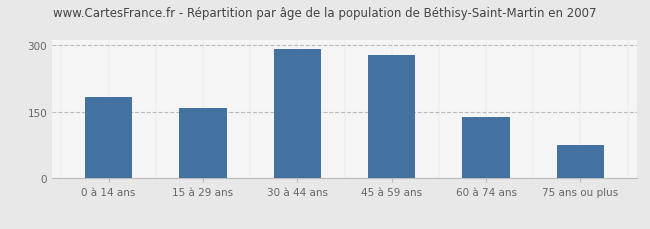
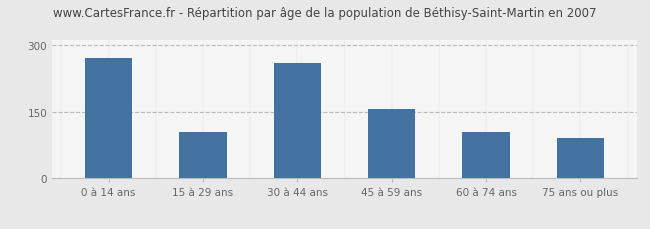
0 à 14 ans: 183 -> 270
15 à 29 ans: 158 -> 105
30 à 44 ans: 290 -> 260
45 à 59 ans: 278 -> 155
60 à 74 ans: 137 -> 105
75 ans ou plus: 75 -> 90
